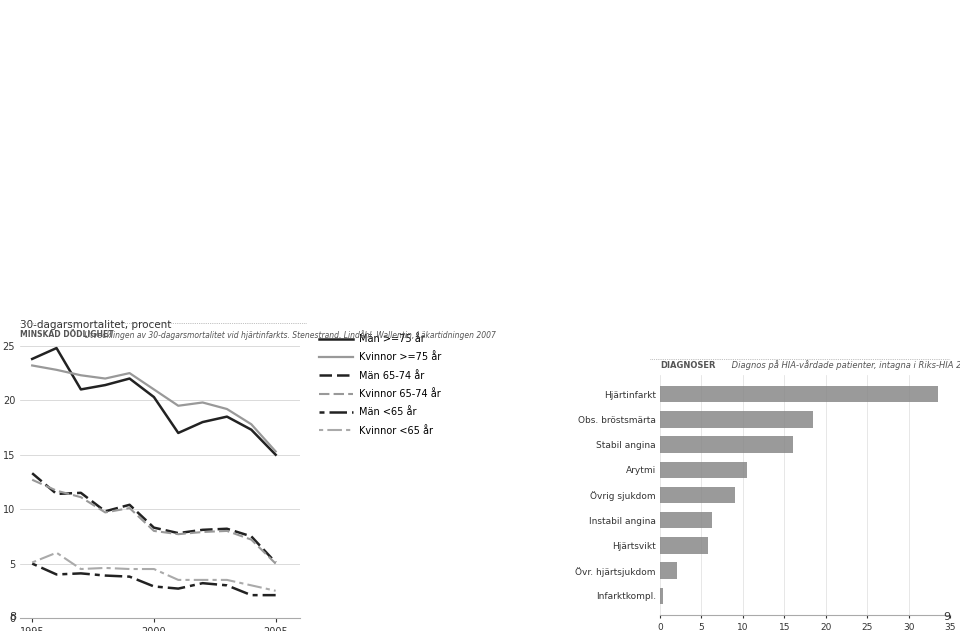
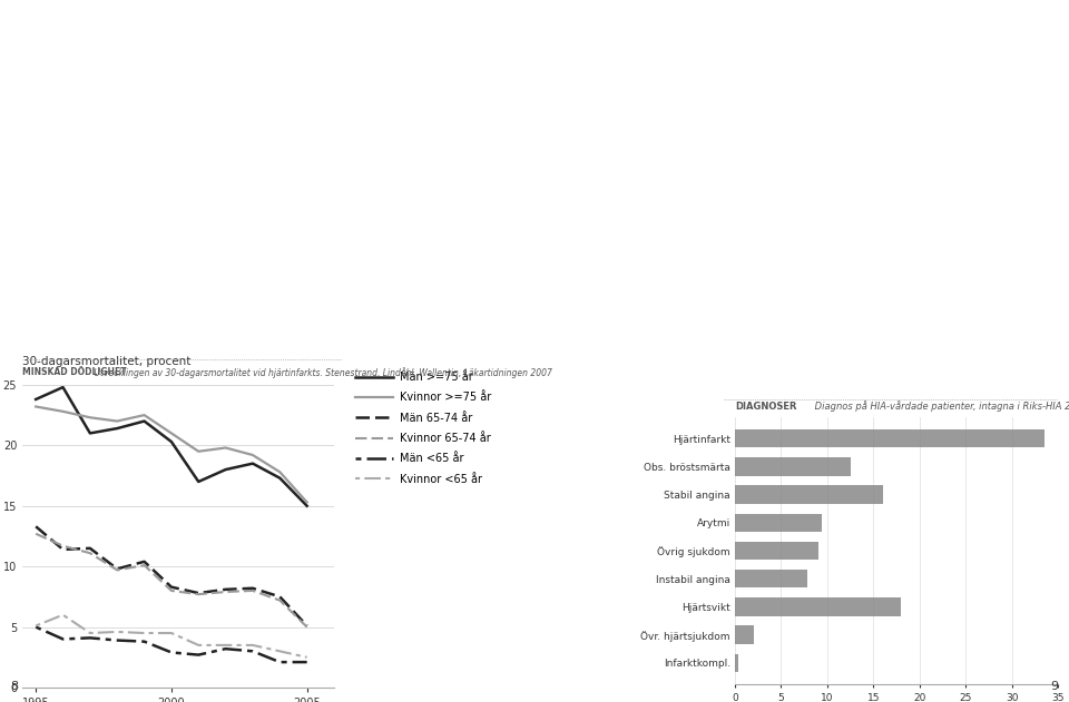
Obs. bröstsmärta: 18.5 -> 12.6
Arytmi: 10.5 -> 9.4
Instabil angina: 6.3 -> 7.8
Hjärtsvikt: 5.8 -> 18.0
